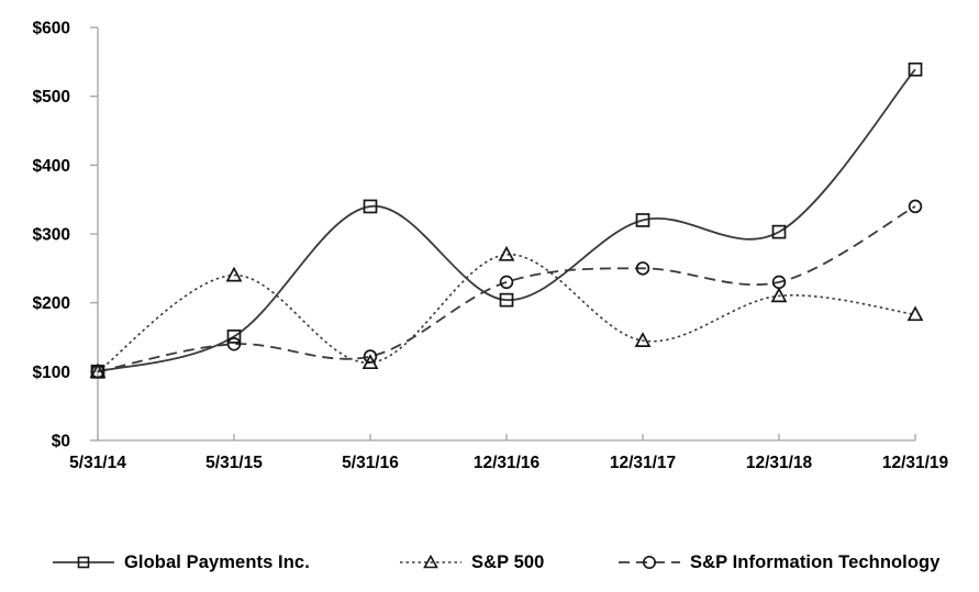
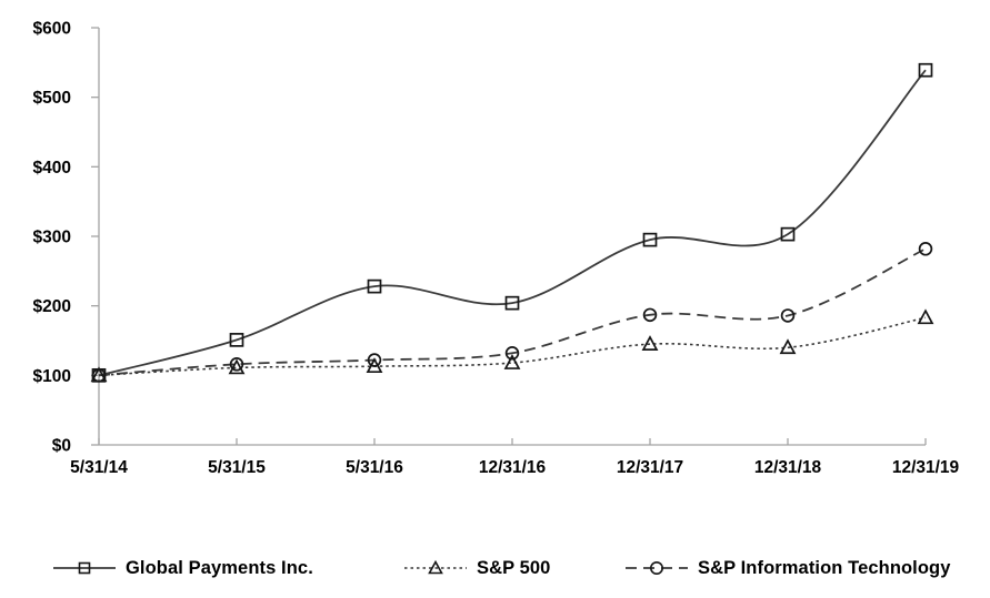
S&P 500/5/31/15: $240 -> $110
S&P Information Technology/5/31/15: $140 -> $120
Global Payments Inc./5/31/16: $340 -> $230
S&P 500/12/31/16: $270 -> $120
S&P Information Technology/12/31/16: $230 -> $130
Global Payments Inc./12/31/17: $320 -> $300
S&P Information Technology/12/31/17: $250 -> $190
S&P 500/12/31/18: $210 -> $140
S&P Information Technology/12/31/18: $230 -> $190
S&P Information Technology/12/31/19: $340 -> $280
